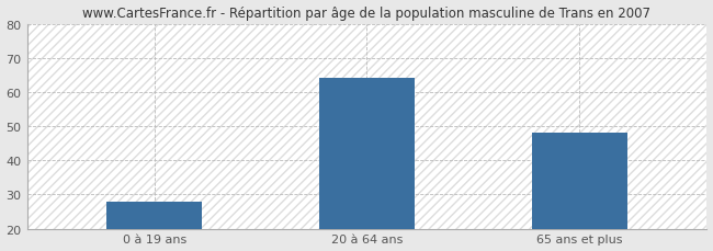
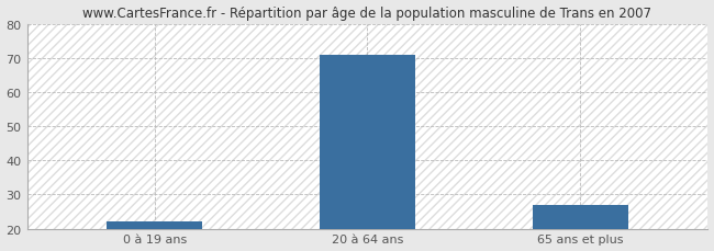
0 à 19 ans: 28 -> 22
20 à 64 ans: 64 -> 71
65 ans et plus: 48 -> 27
